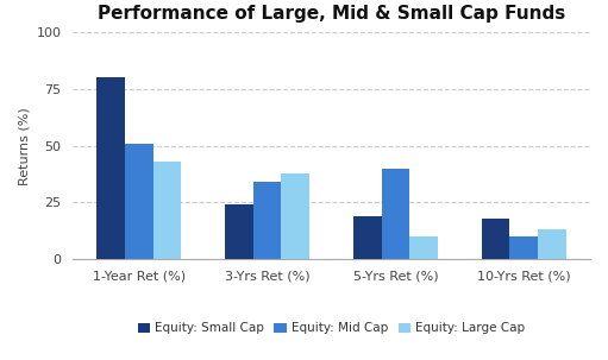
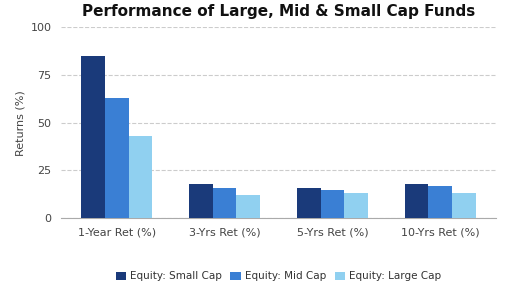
Equity: Small Cap/1-Year Ret (%): 80 -> 85
Equity: Mid Cap/1-Year Ret (%): 51 -> 63
Equity: Small Cap/3-Yrs Ret (%): 24 -> 18
Equity: Mid Cap/3-Yrs Ret (%): 34 -> 16
Equity: Large Cap/3-Yrs Ret (%): 38 -> 12
Equity: Small Cap/5-Yrs Ret (%): 19 -> 16
Equity: Mid Cap/5-Yrs Ret (%): 40 -> 15
Equity: Large Cap/5-Yrs Ret (%): 10 -> 13
Equity: Mid Cap/10-Yrs Ret (%): 10 -> 17
